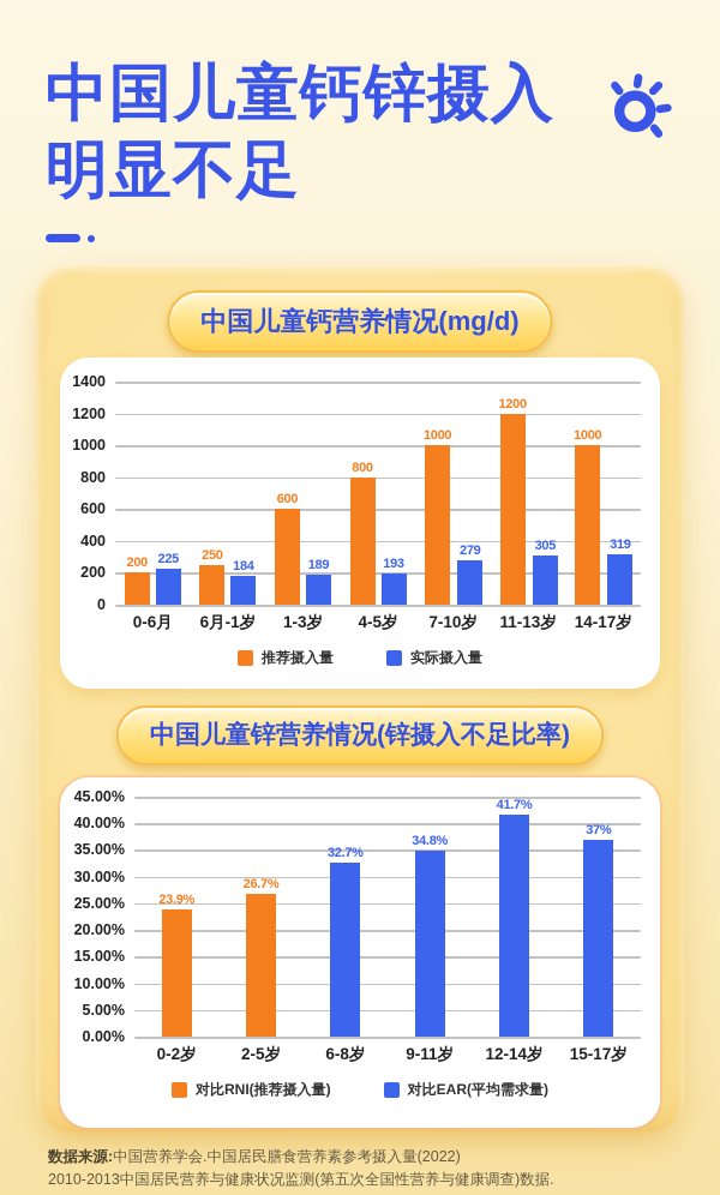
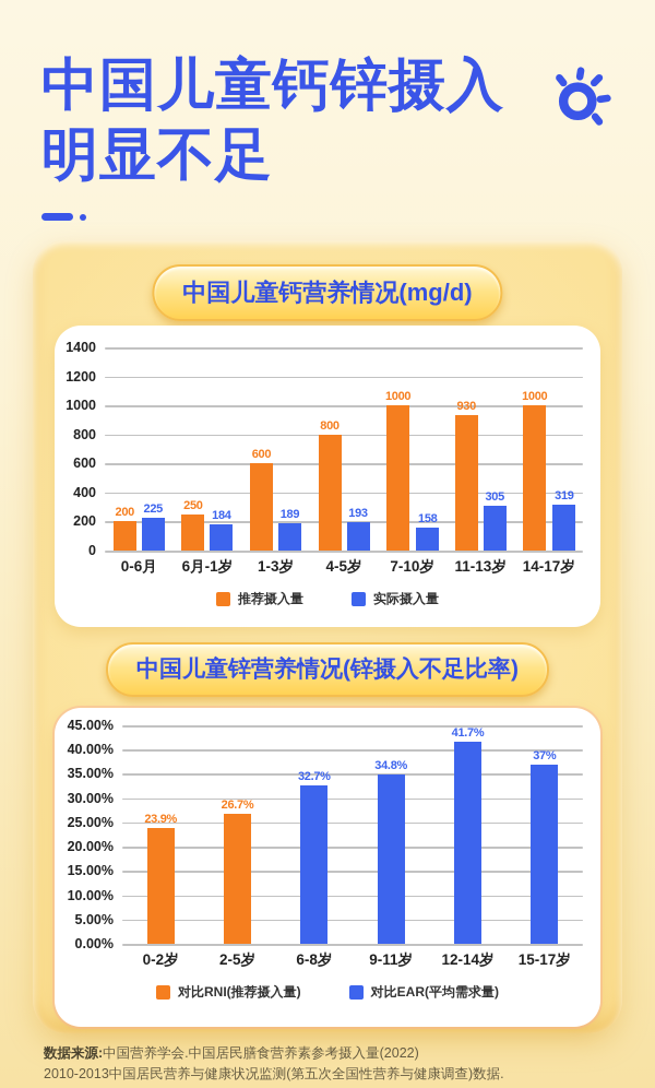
中国儿童钙营养情况(mg/d)/实际摄入量/7-10岁: 279 -> 158
中国儿童钙营养情况(mg/d)/推荐摄入量/11-13岁: 1200 -> 930
